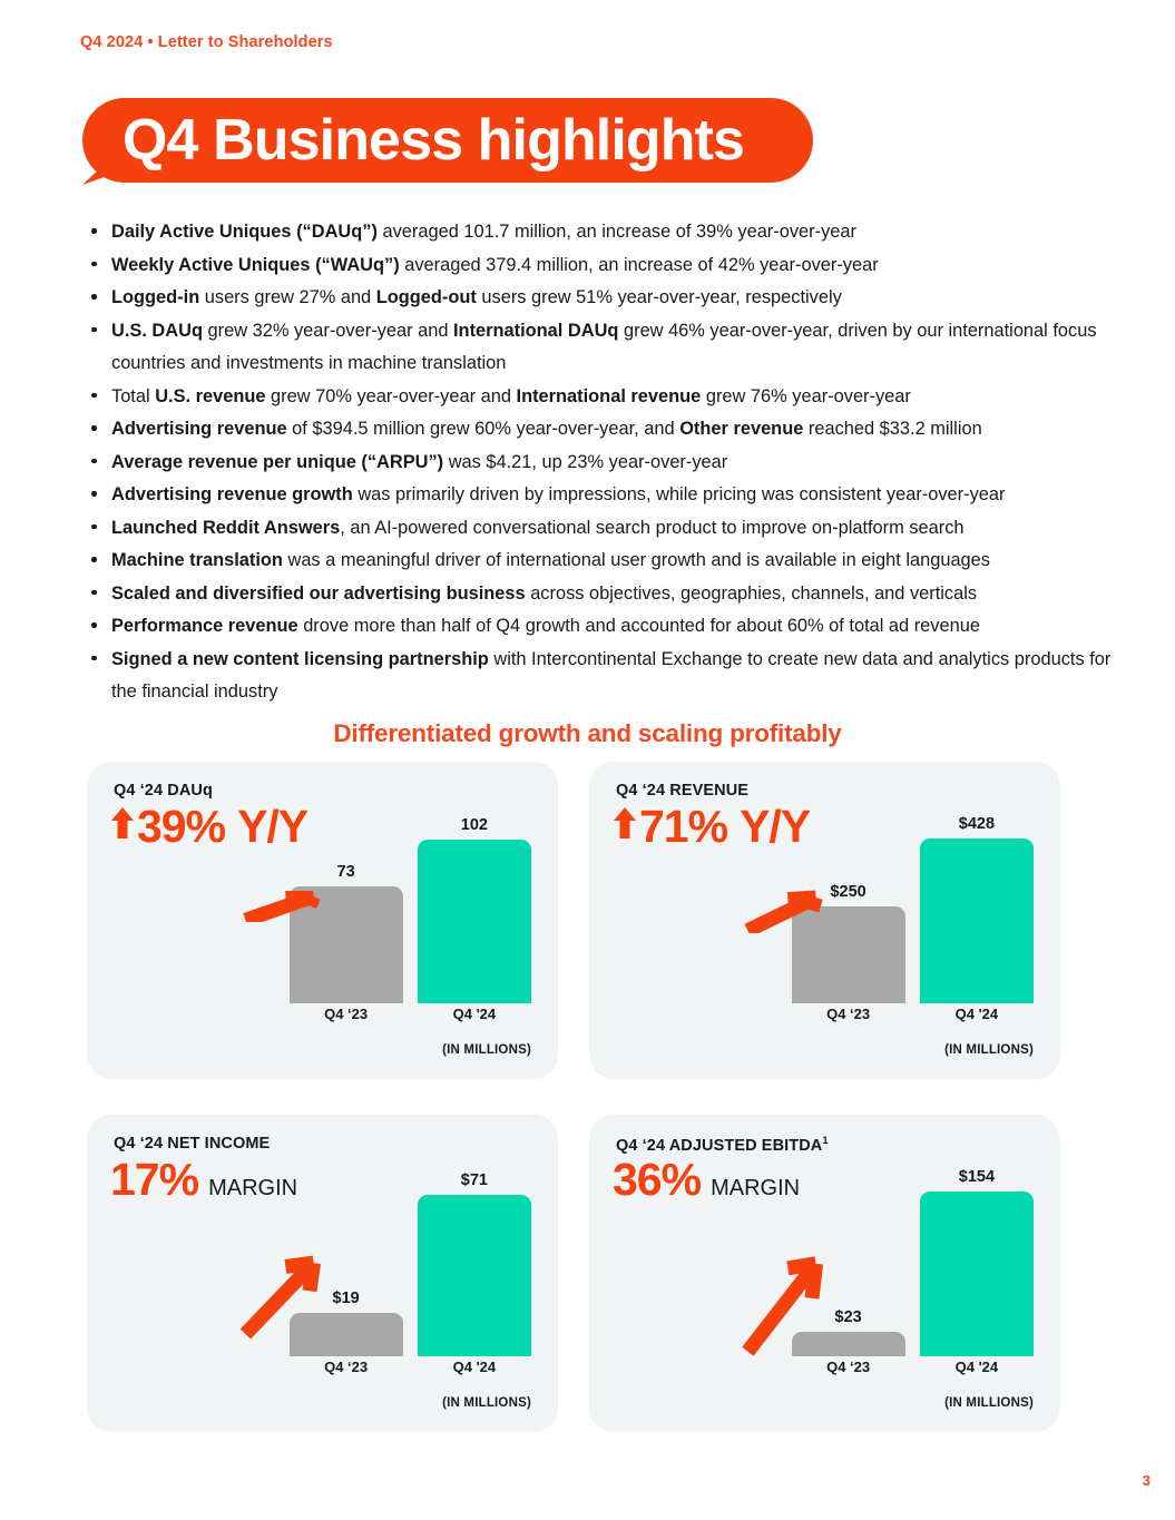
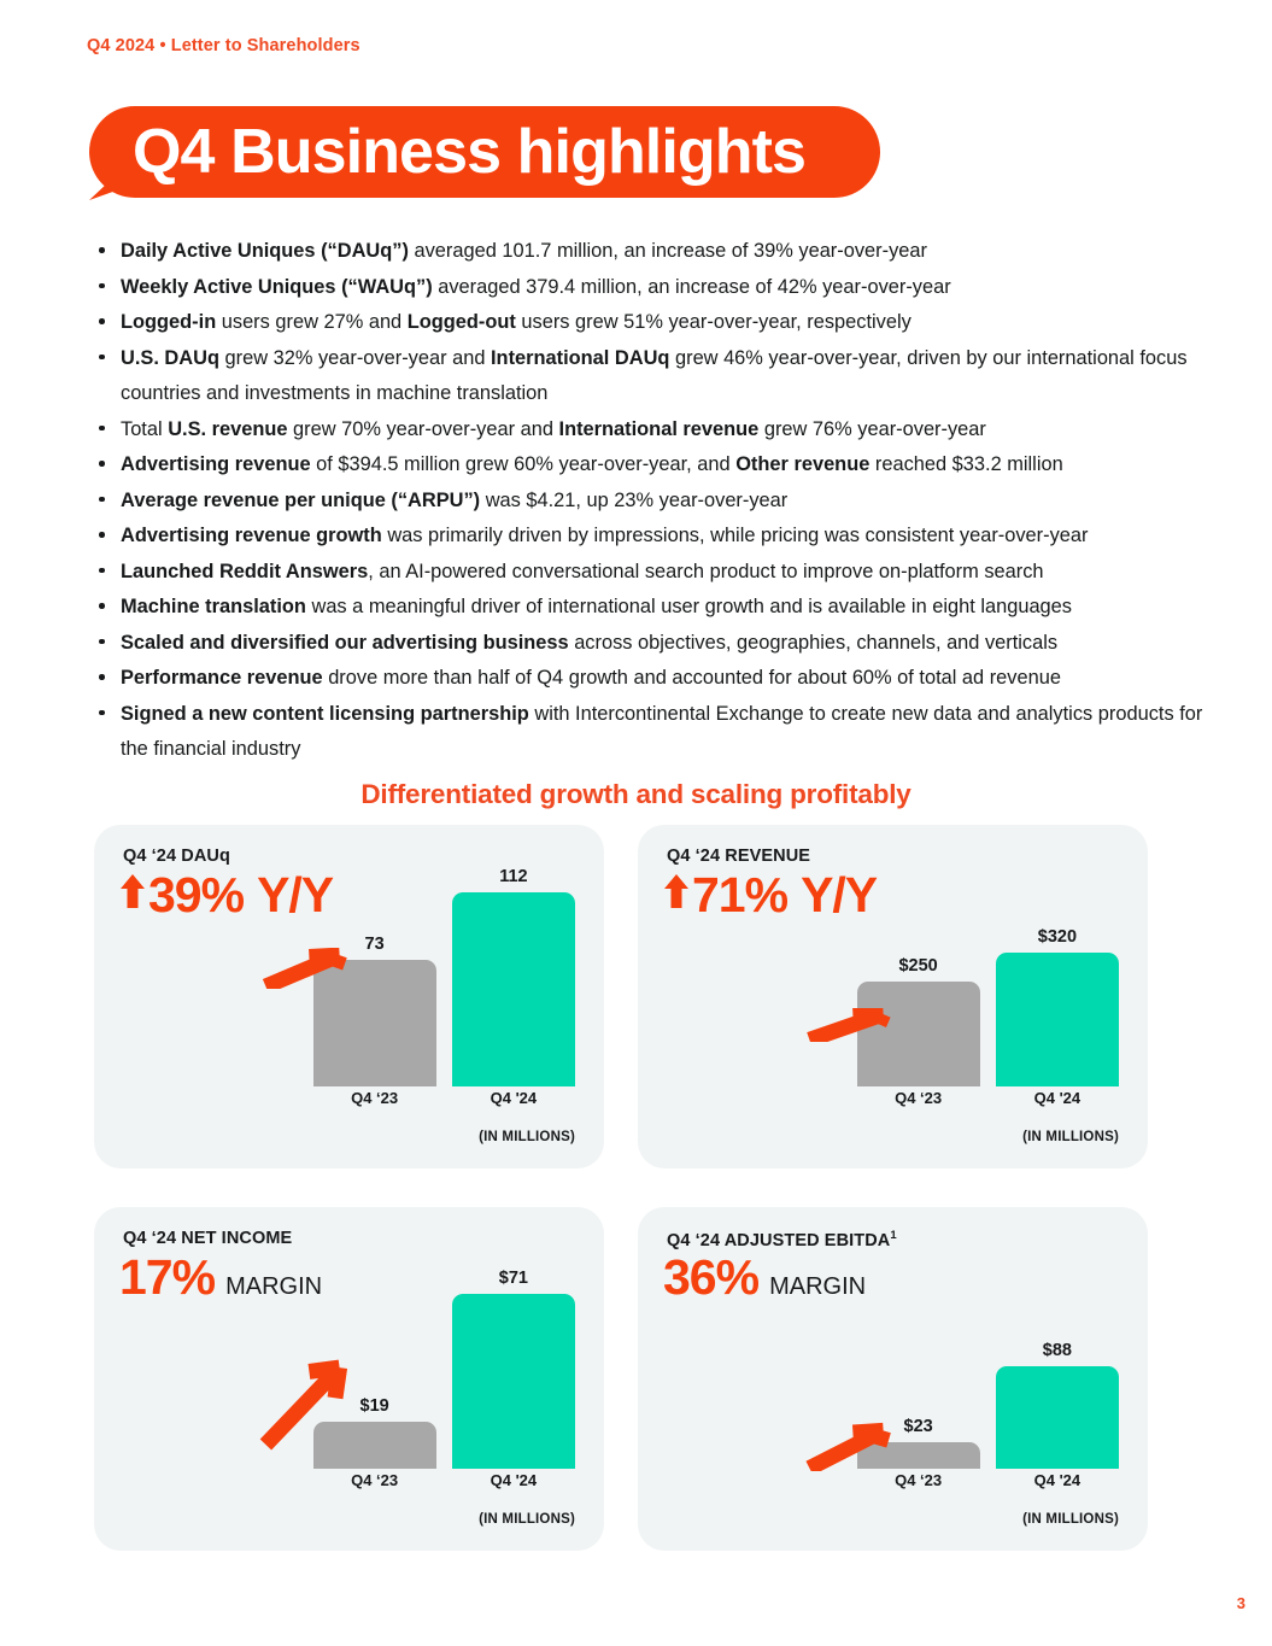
Q4 ‘24 DAUq/Q4 '24: 102 -> 112
Q4 ‘24 REVENUE/Q4 '24: $428 -> $320
Q4 ‘24 ADJUSTED EBITDA/Q4 '24: $154 -> $88
